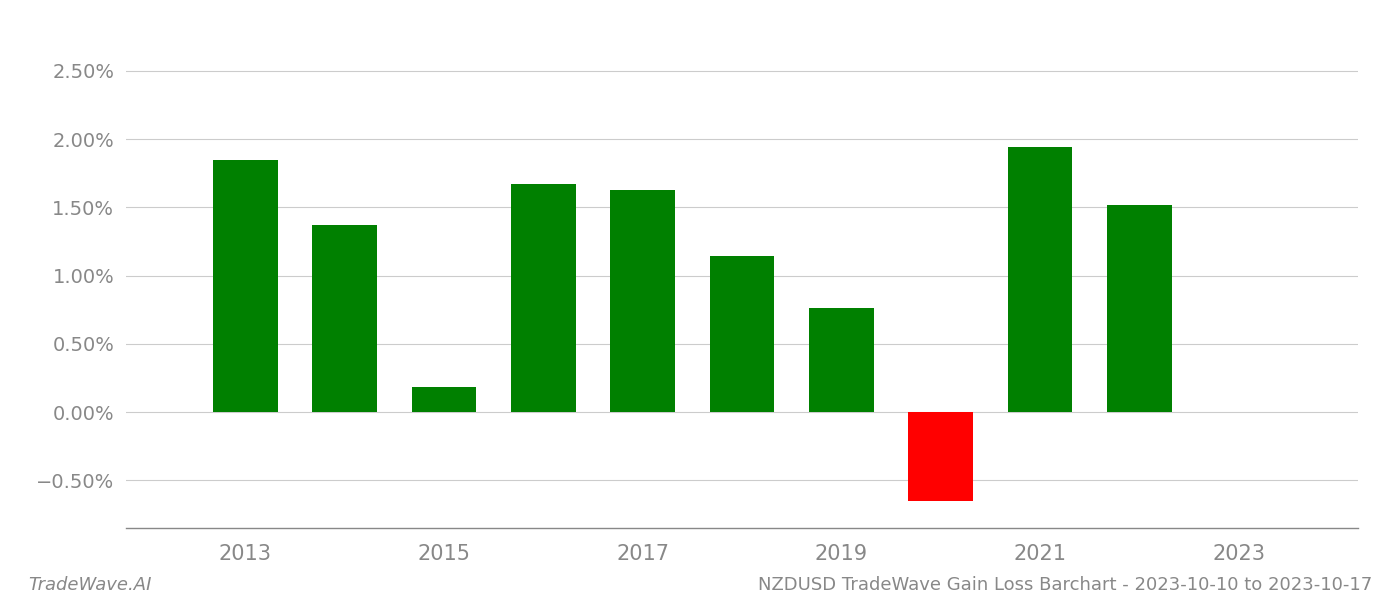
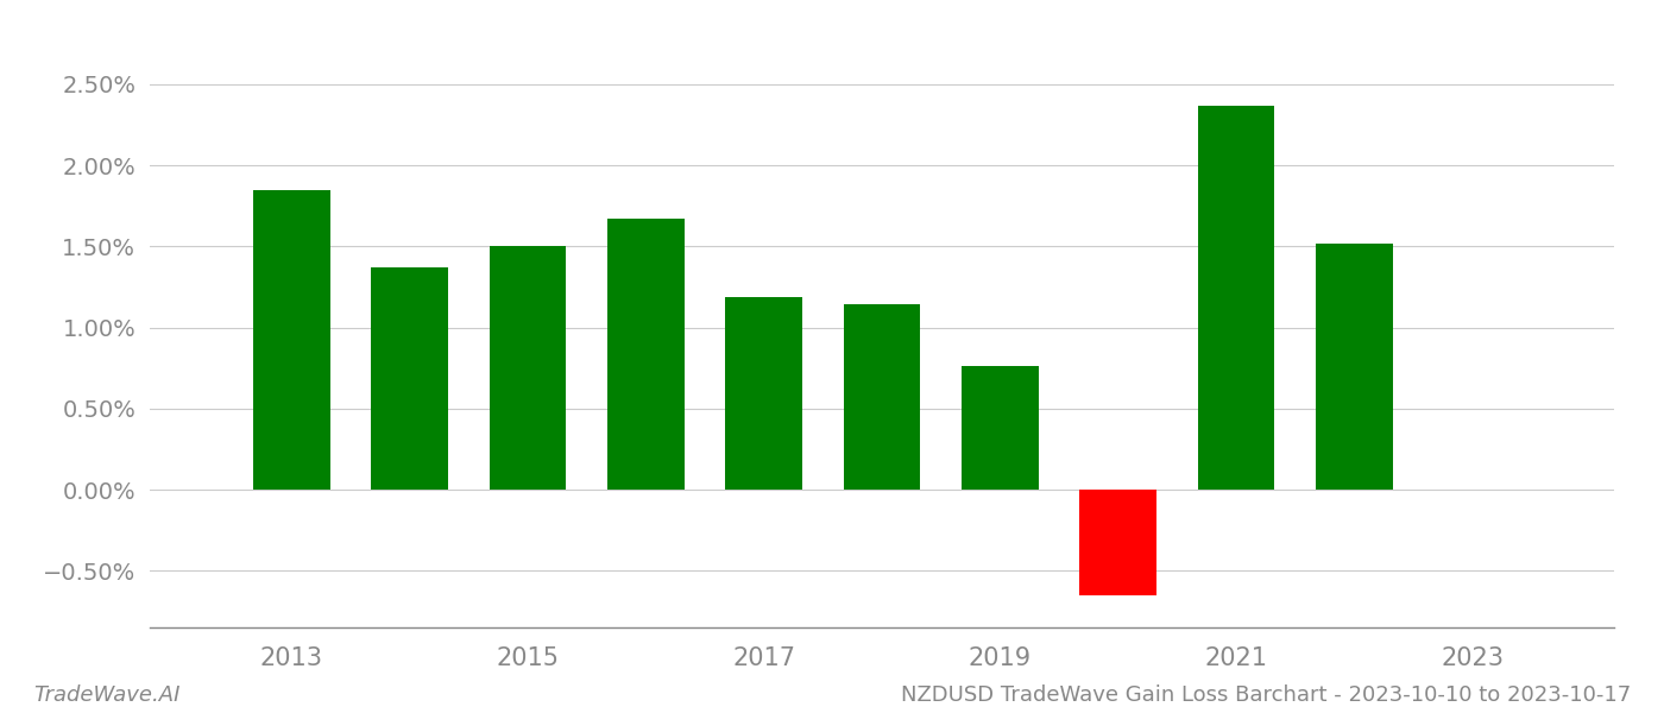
2015: 0.18% -> 1.50%
2017: 1.63% -> 1.19%
2021: 1.94% -> 2.37%
